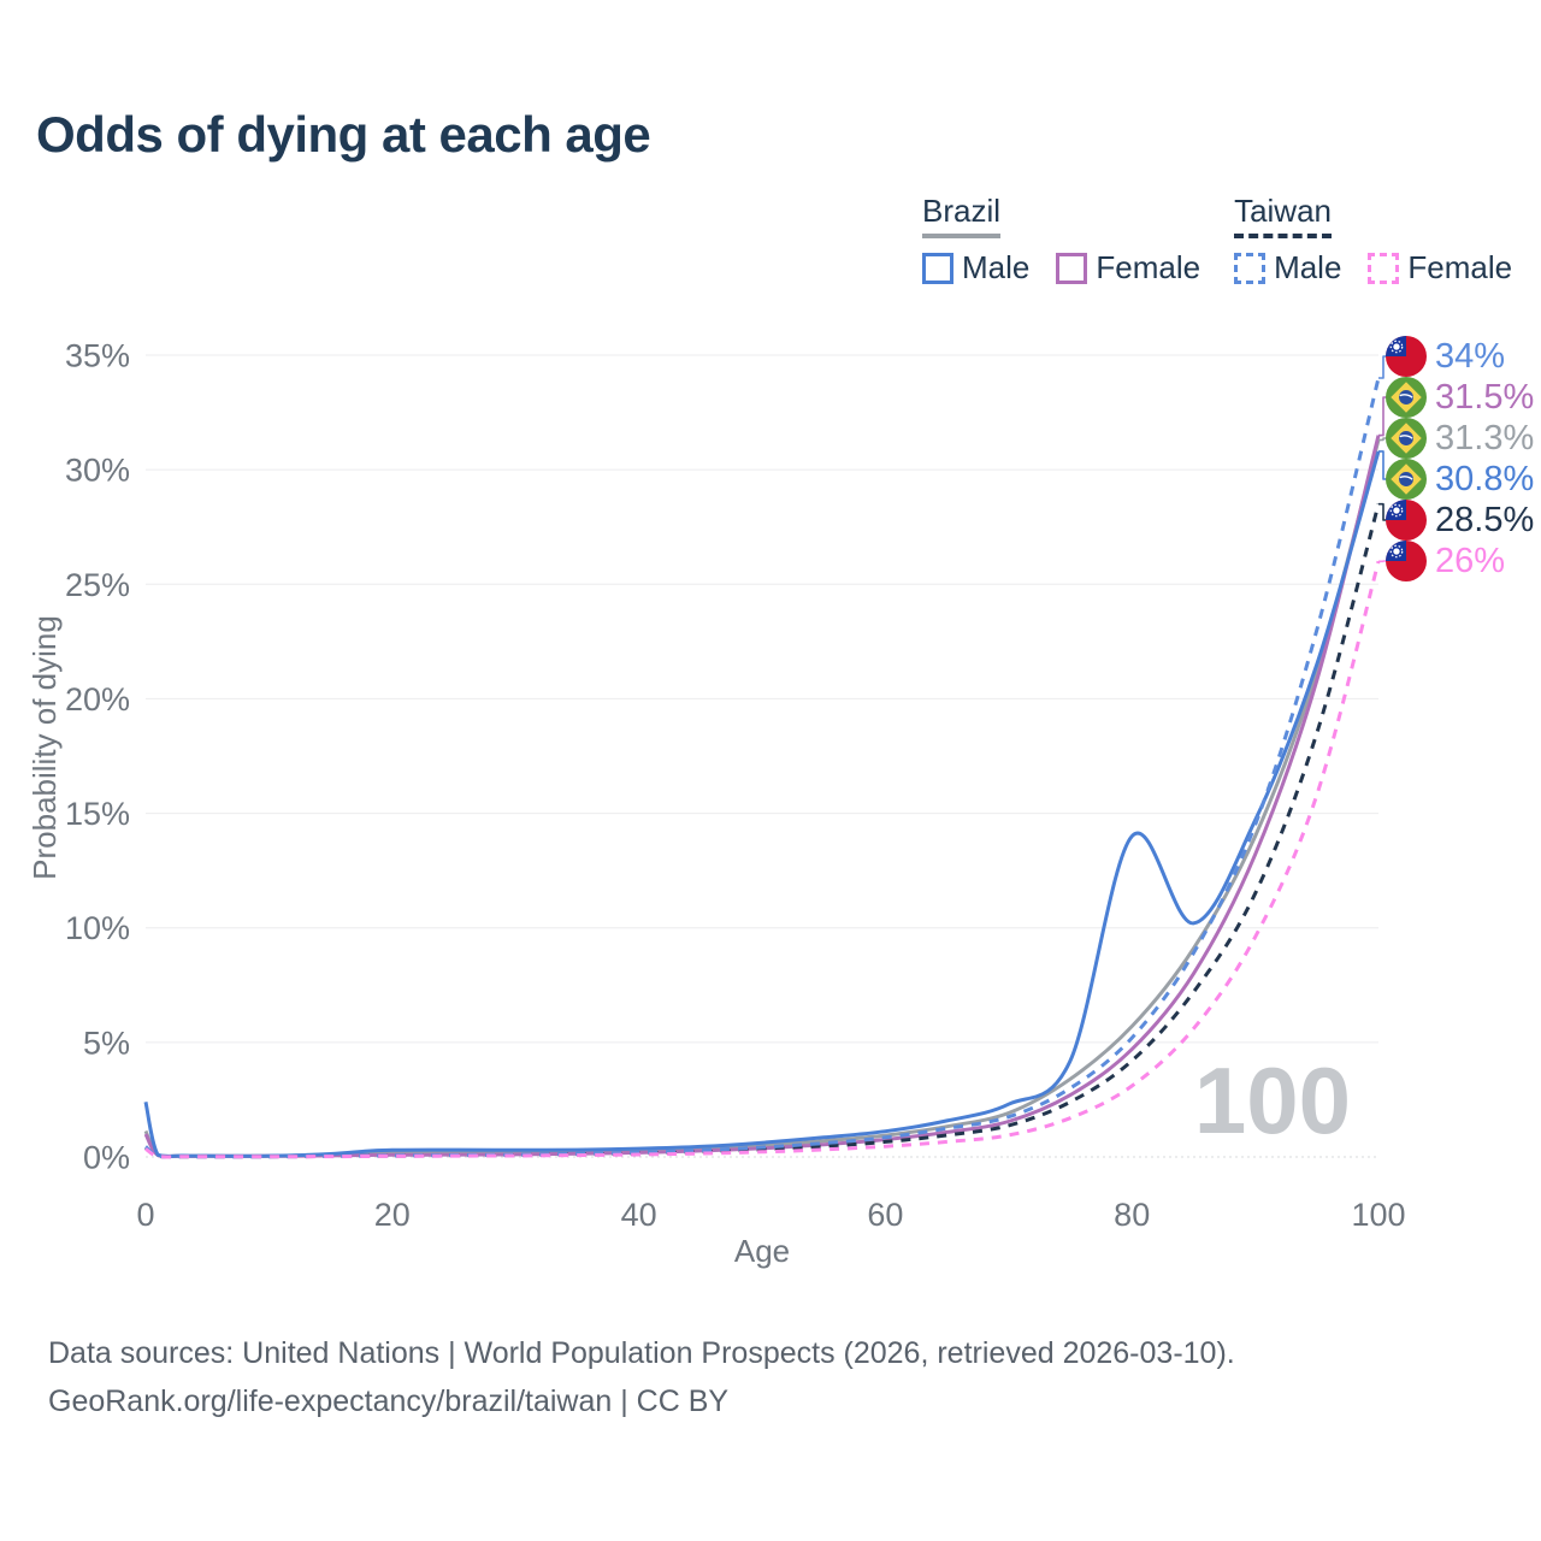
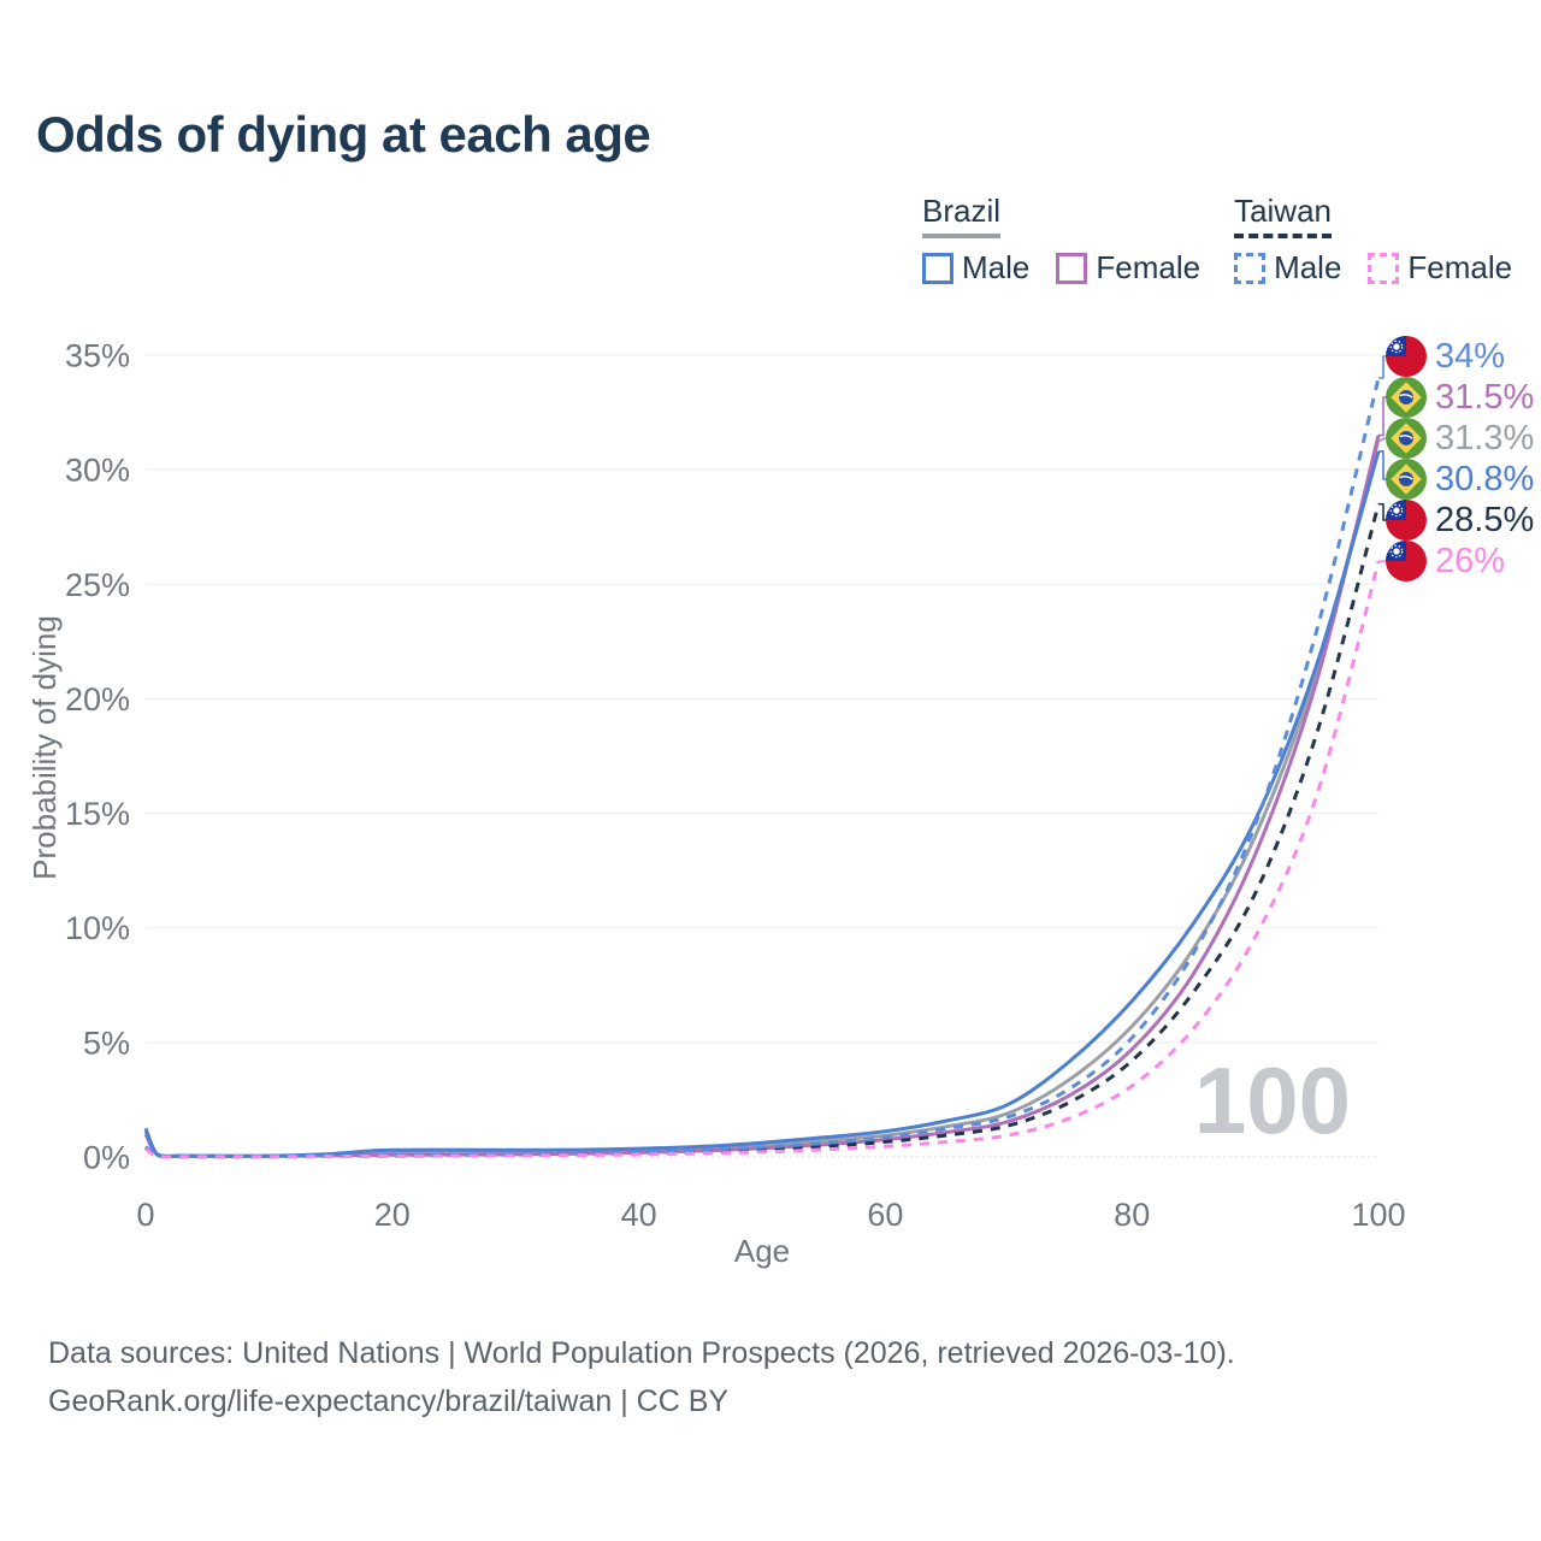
Brazil Male/0: 2.4% -> 1.2%
Brazil Male/80: 14.0% -> 6.8%
